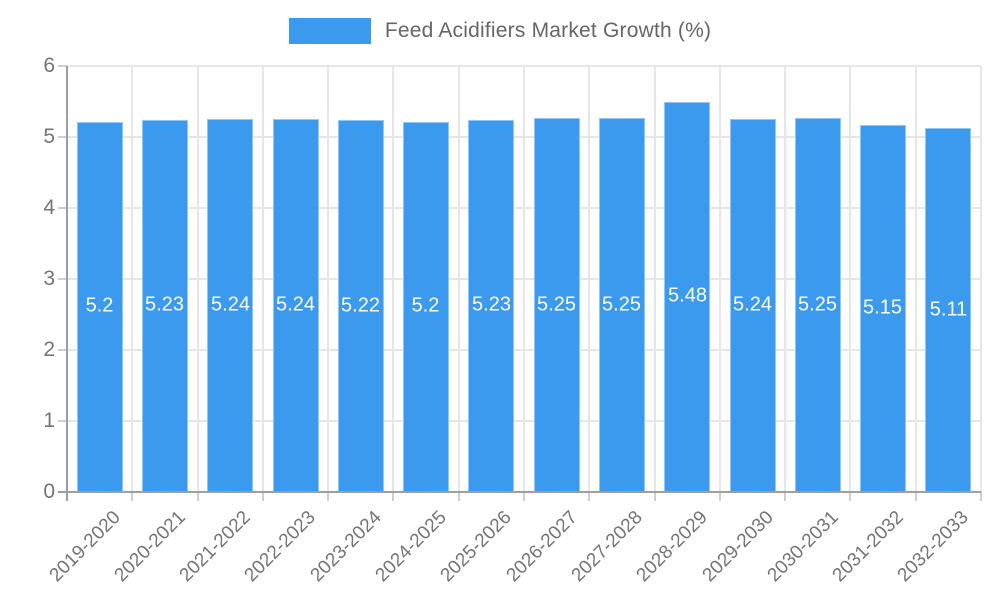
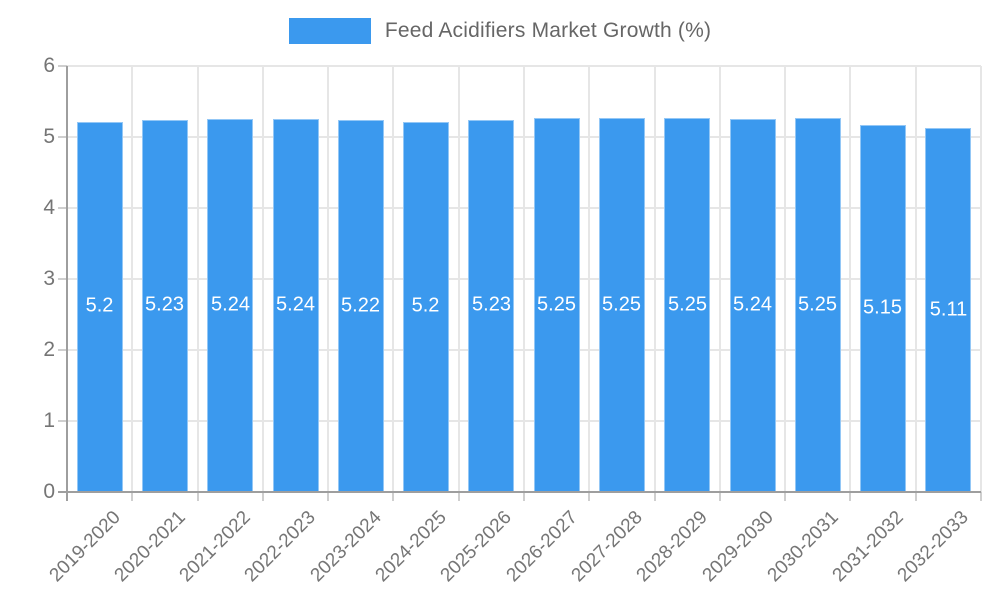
2028-2029: 5.48 -> 5.25
